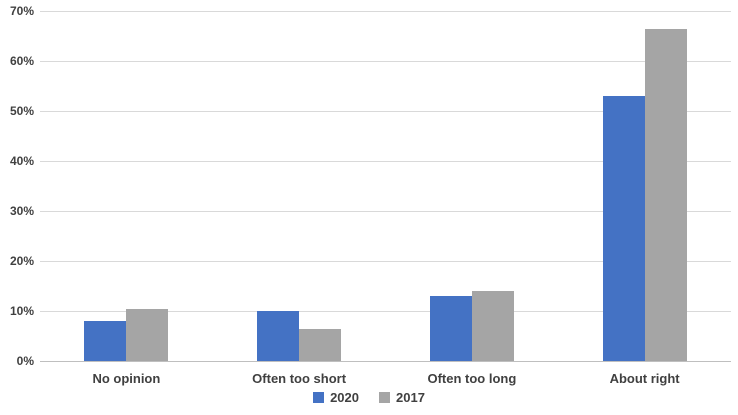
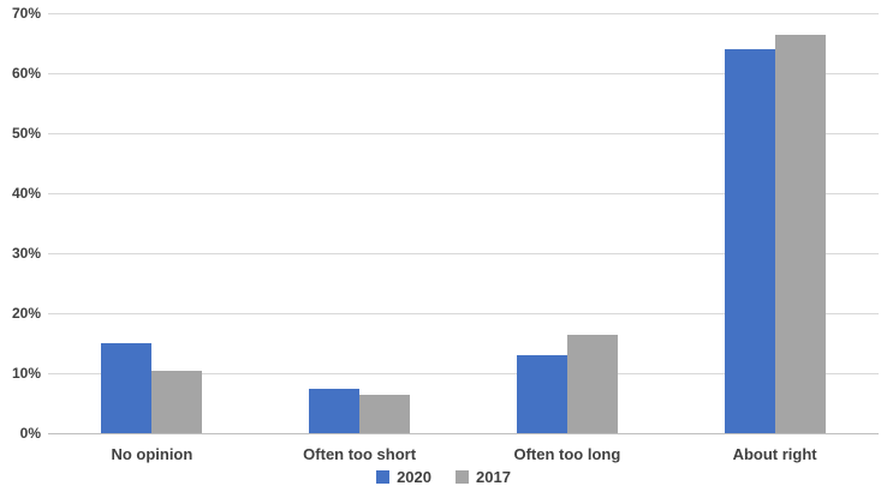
2020/No opinion: 8% -> 15%
2020/Often too short: 10% -> 8%
2017/Often too long: 14% -> 16%
2020/About right: 53% -> 64%
